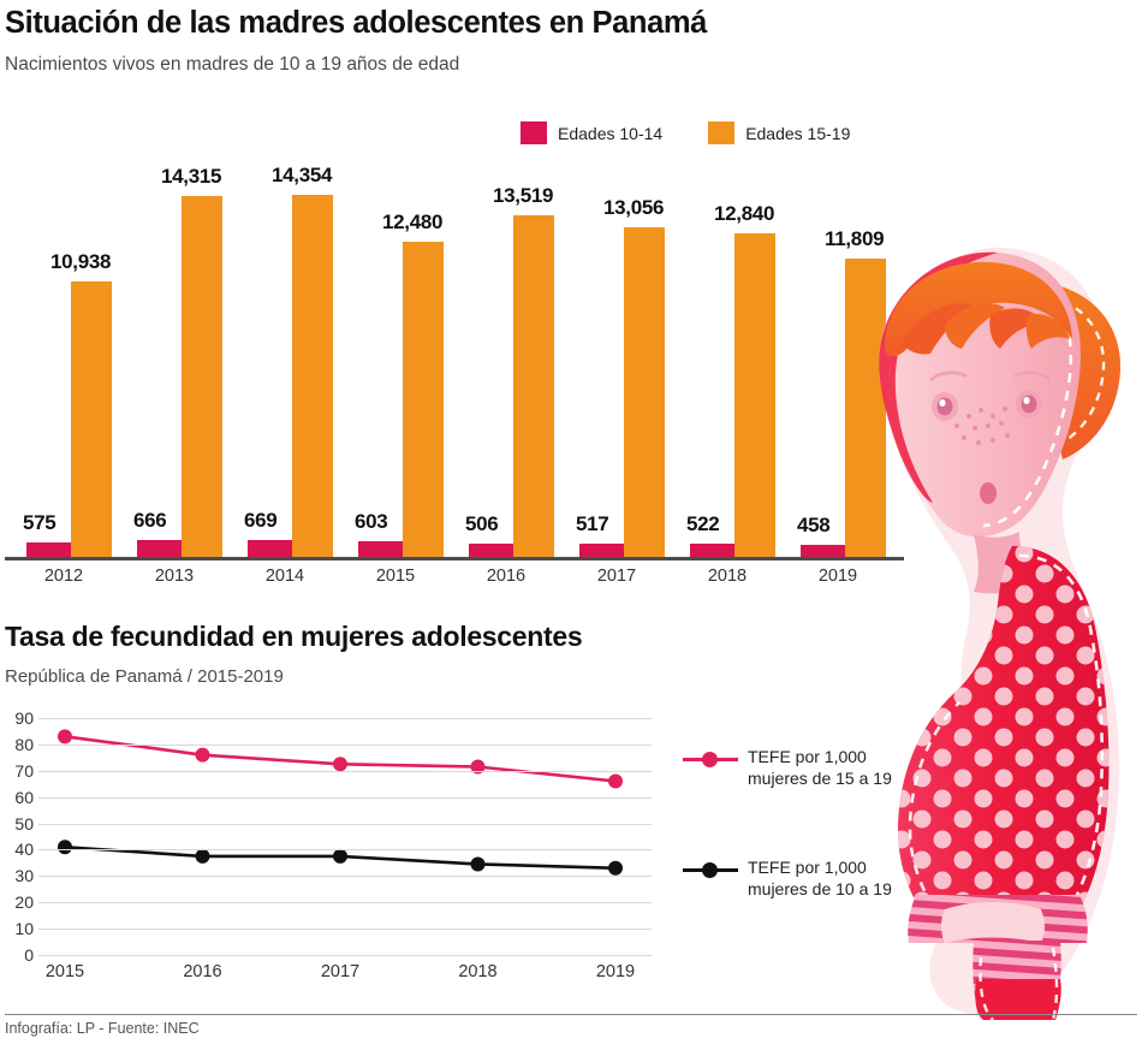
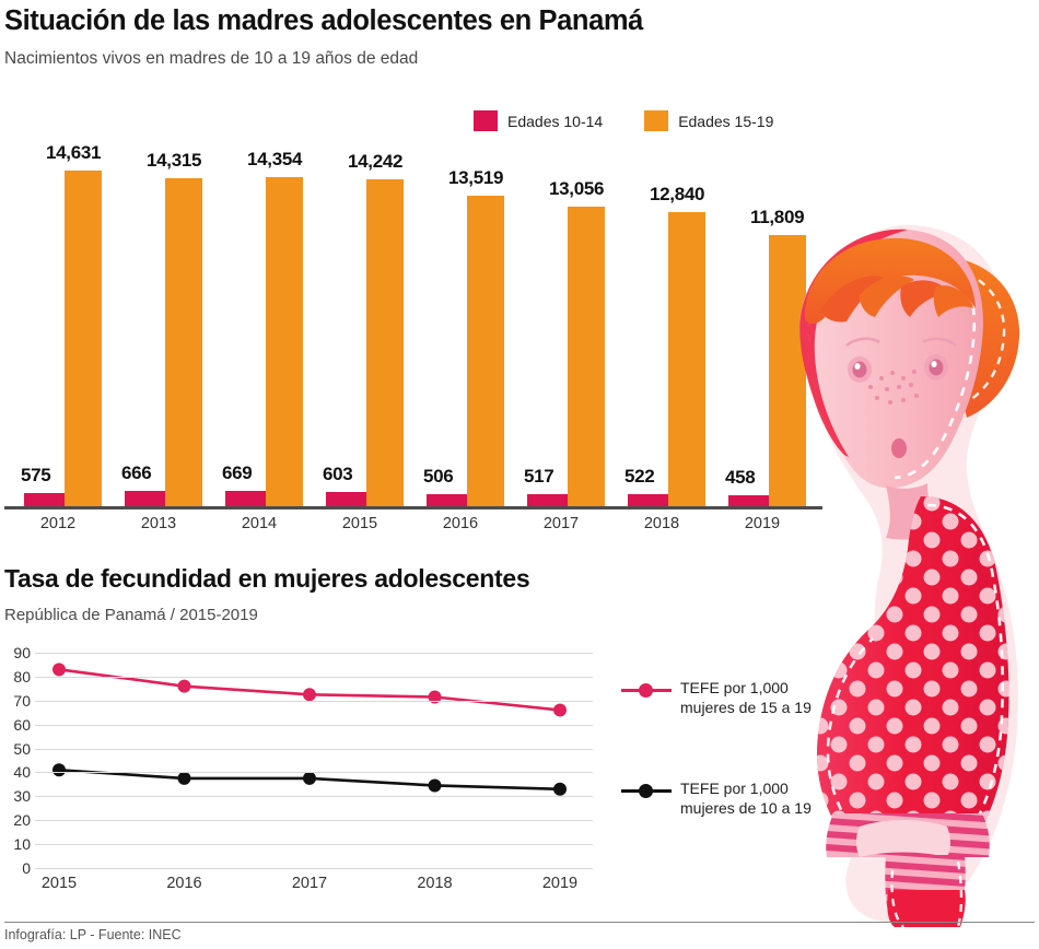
Nacimientos vivos en madres de 10 a 19 años de edad/Edades 15-19/2012: 10,938 -> 14,631
Nacimientos vivos en madres de 10 a 19 años de edad/Edades 15-19/2015: 12,480 -> 14,242
